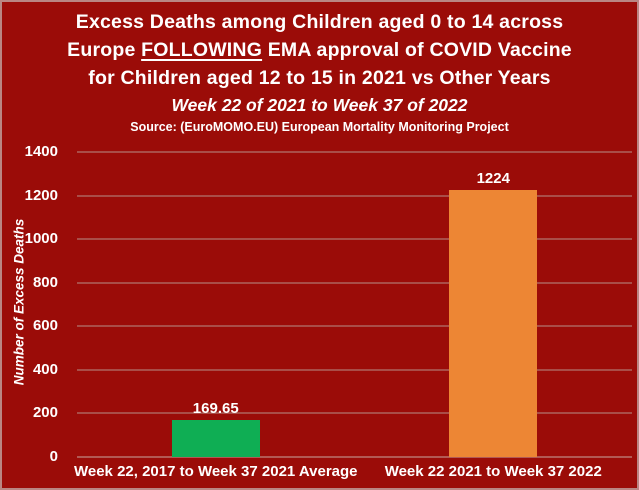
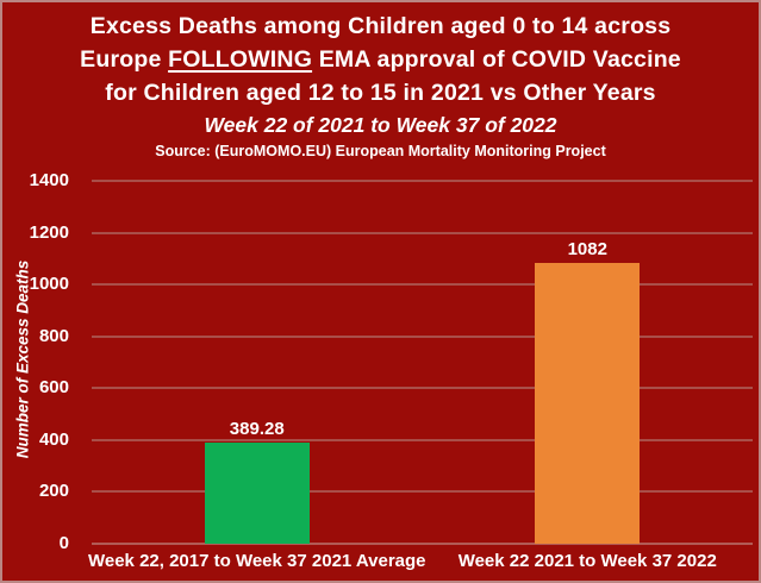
Week 22, 2017 to Week 37 2021 Average: 169.65 -> 389.28
Week 22 2021 to Week 37 2022: 1224 -> 1082
